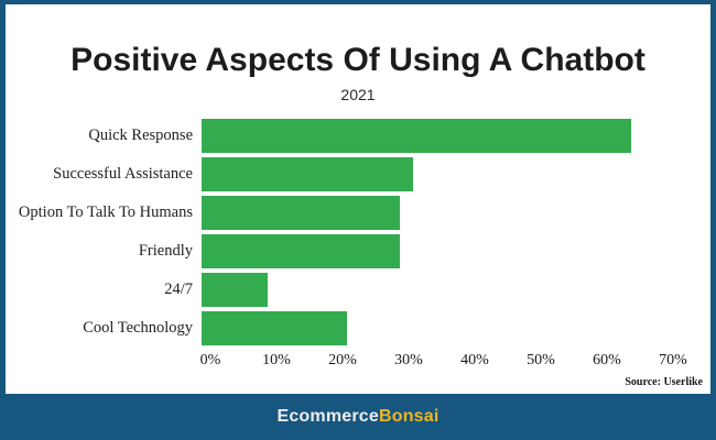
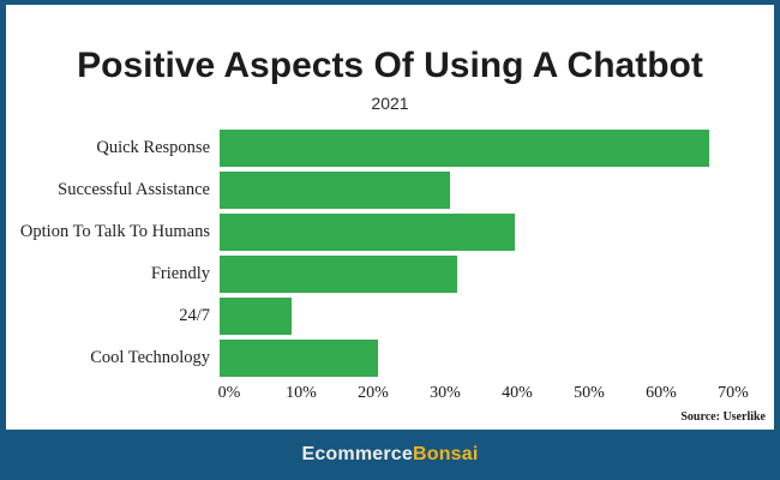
Quick Response: 65% -> 68%
Option To Talk To Humans: 30% -> 41%
Friendly: 30% -> 33%
